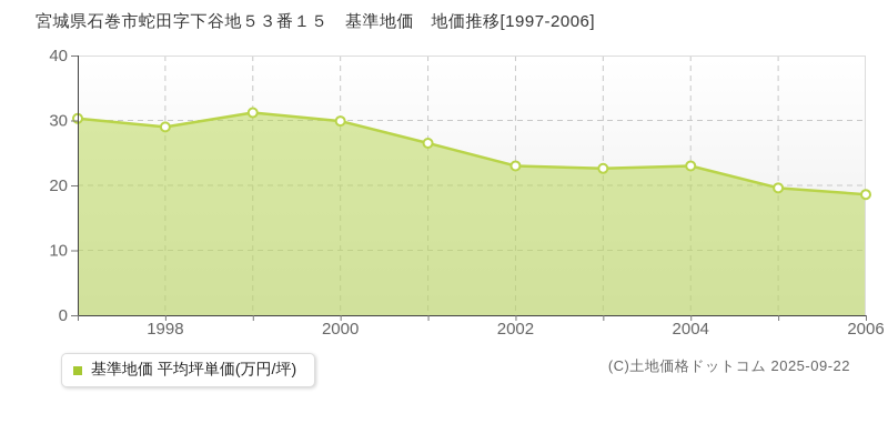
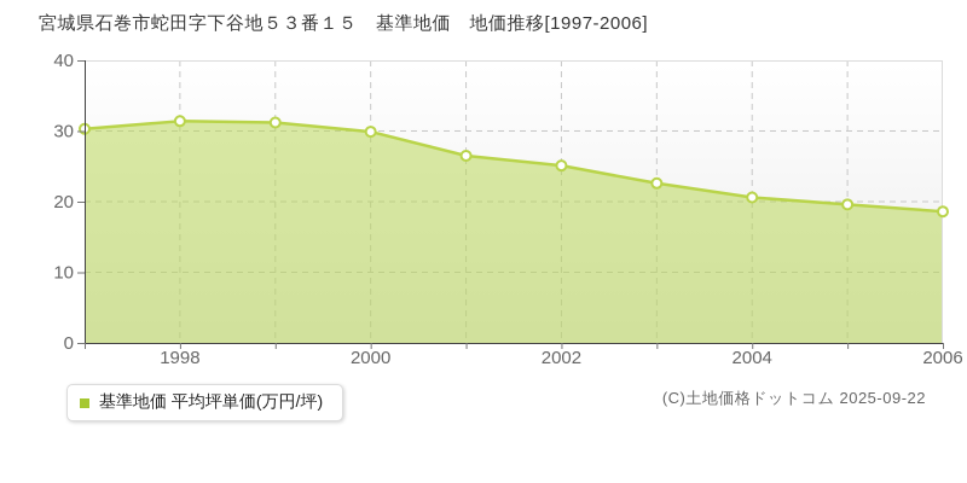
1998: 29 -> 31
2002: 23 -> 25
2004: 23 -> 21
